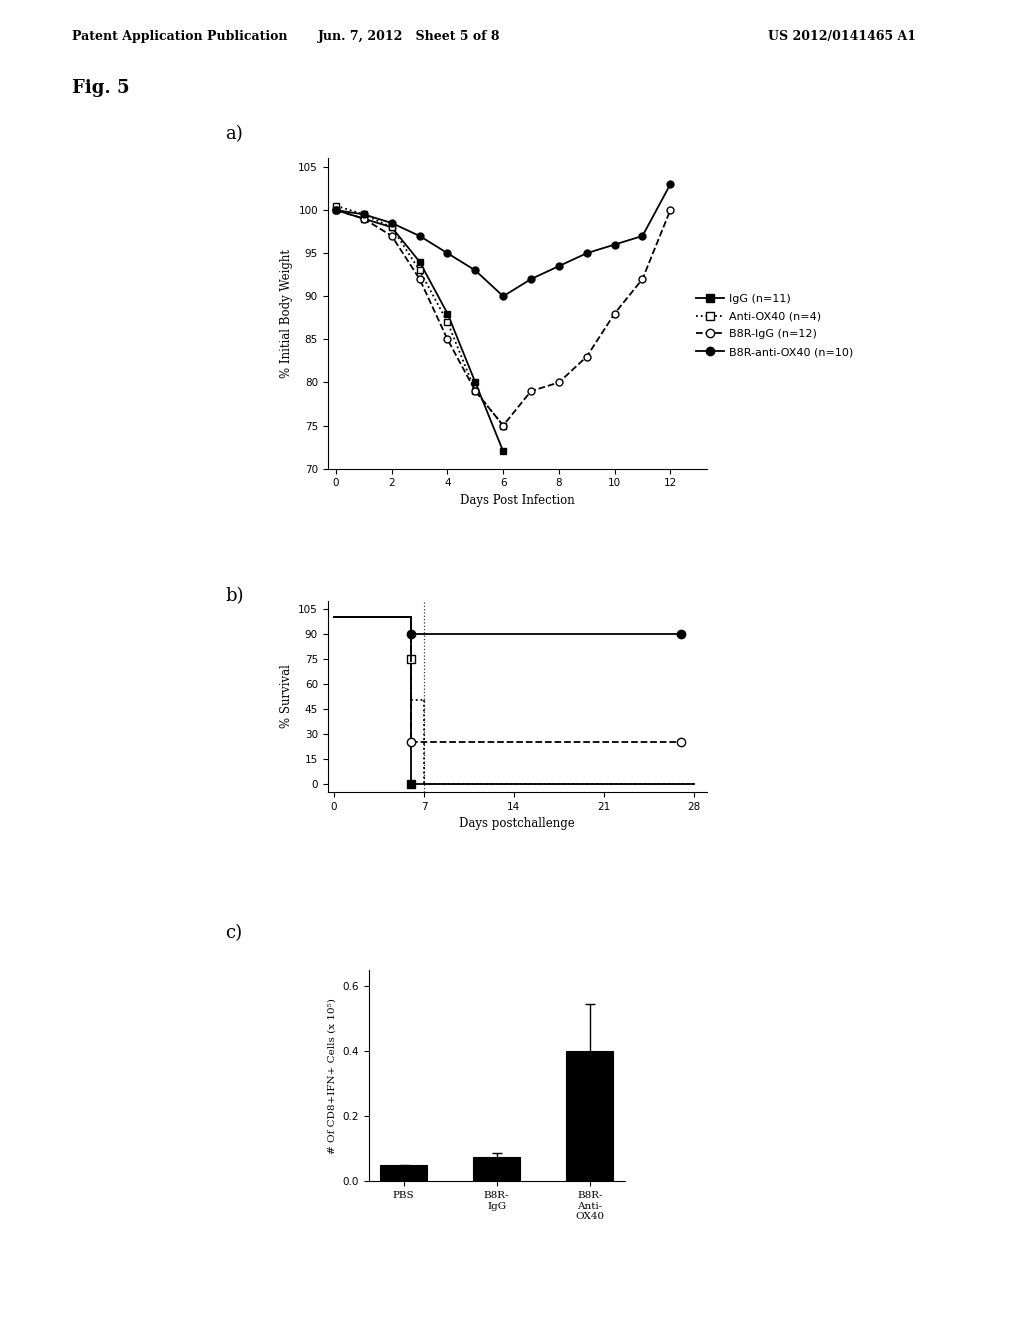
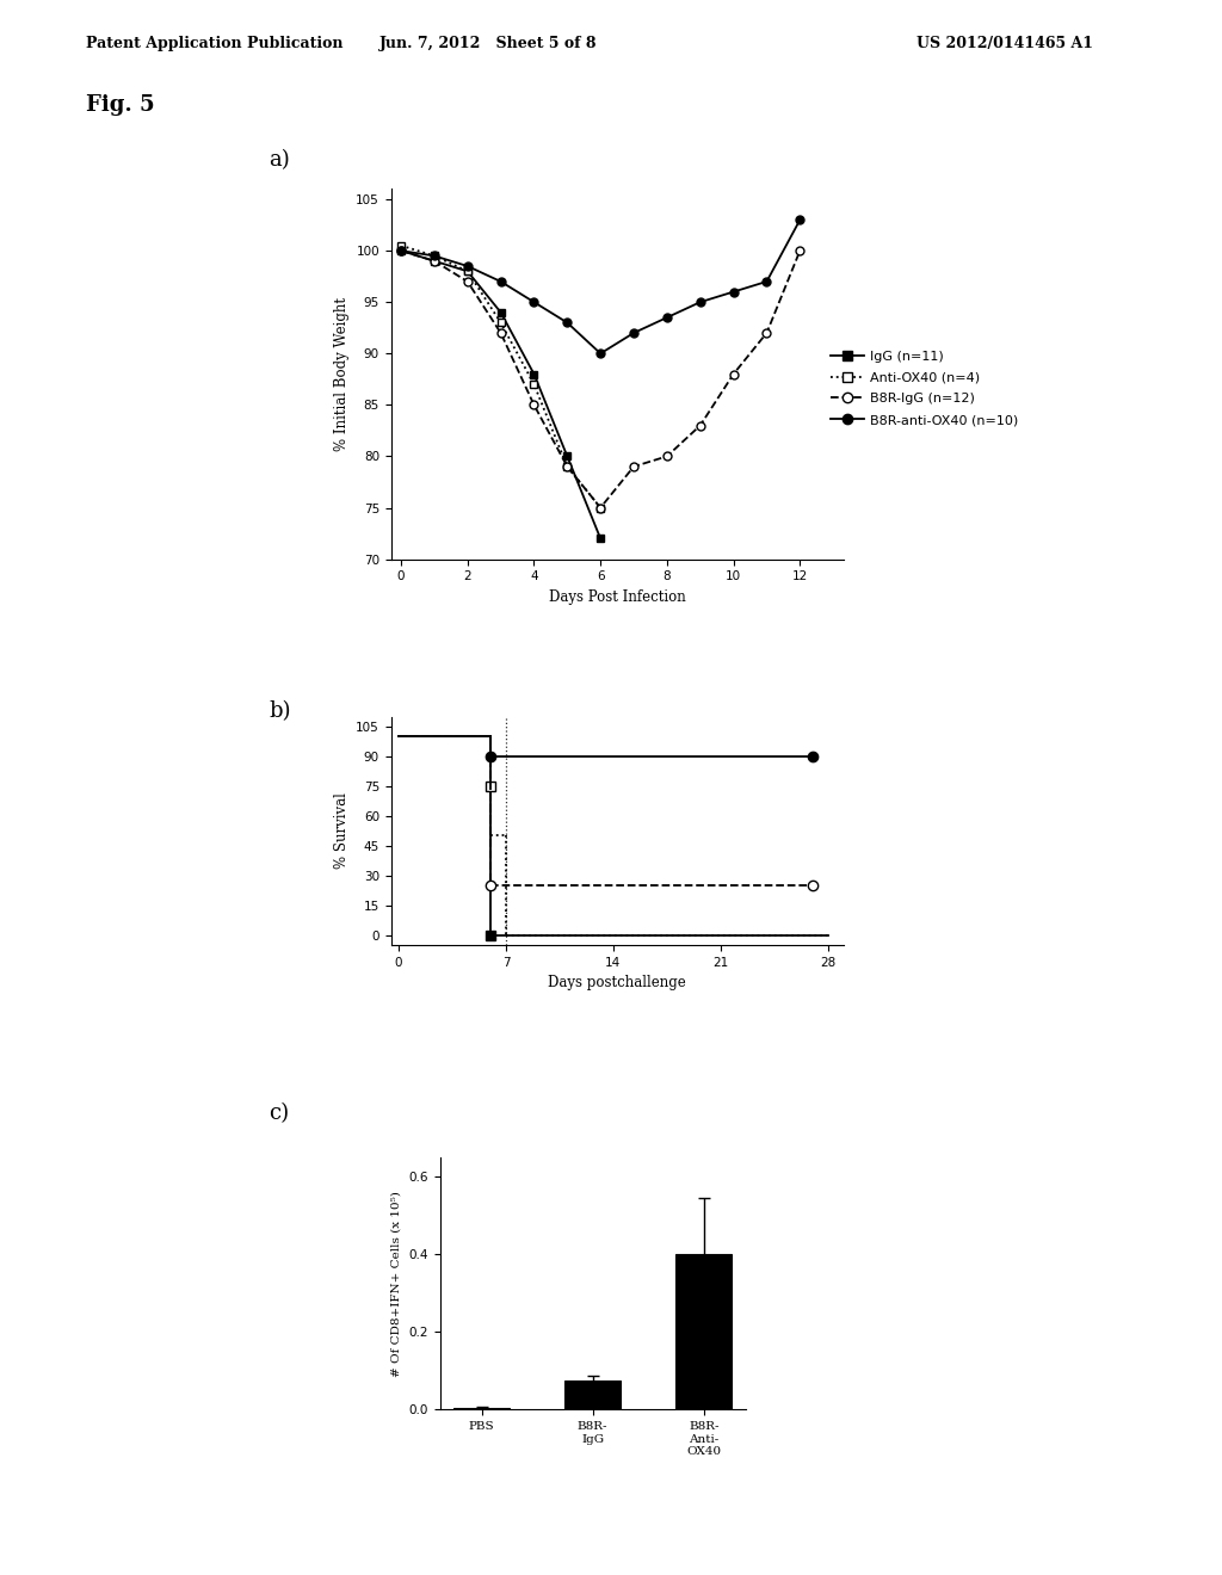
PBS: 0.050 -> 0.004
